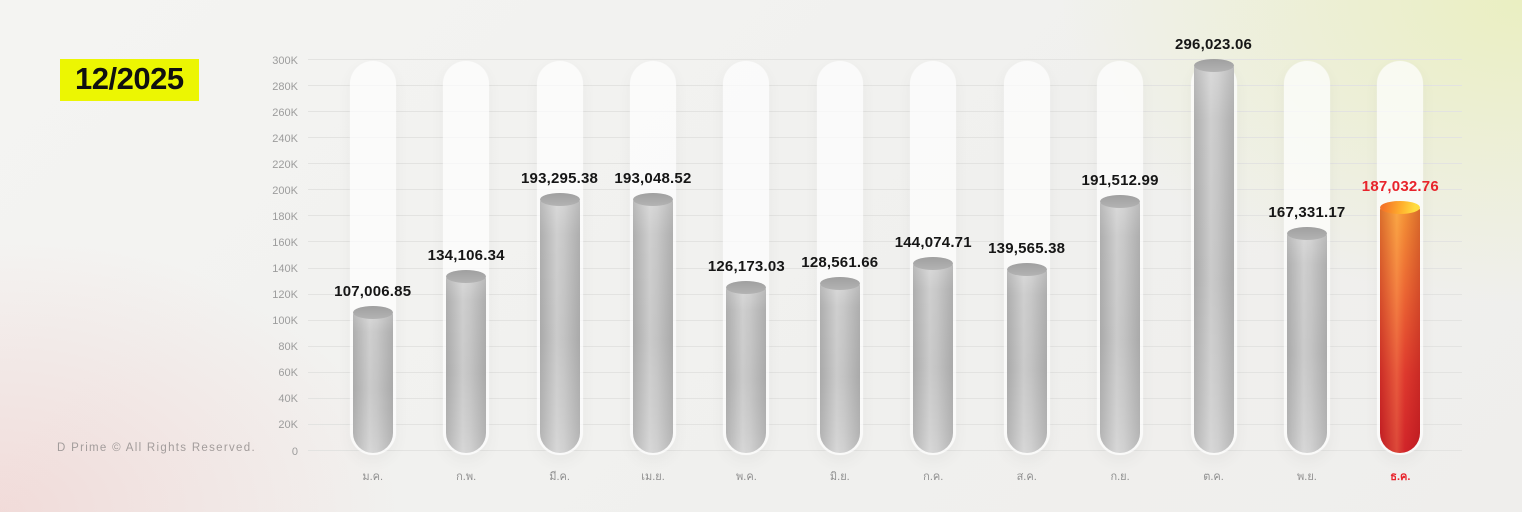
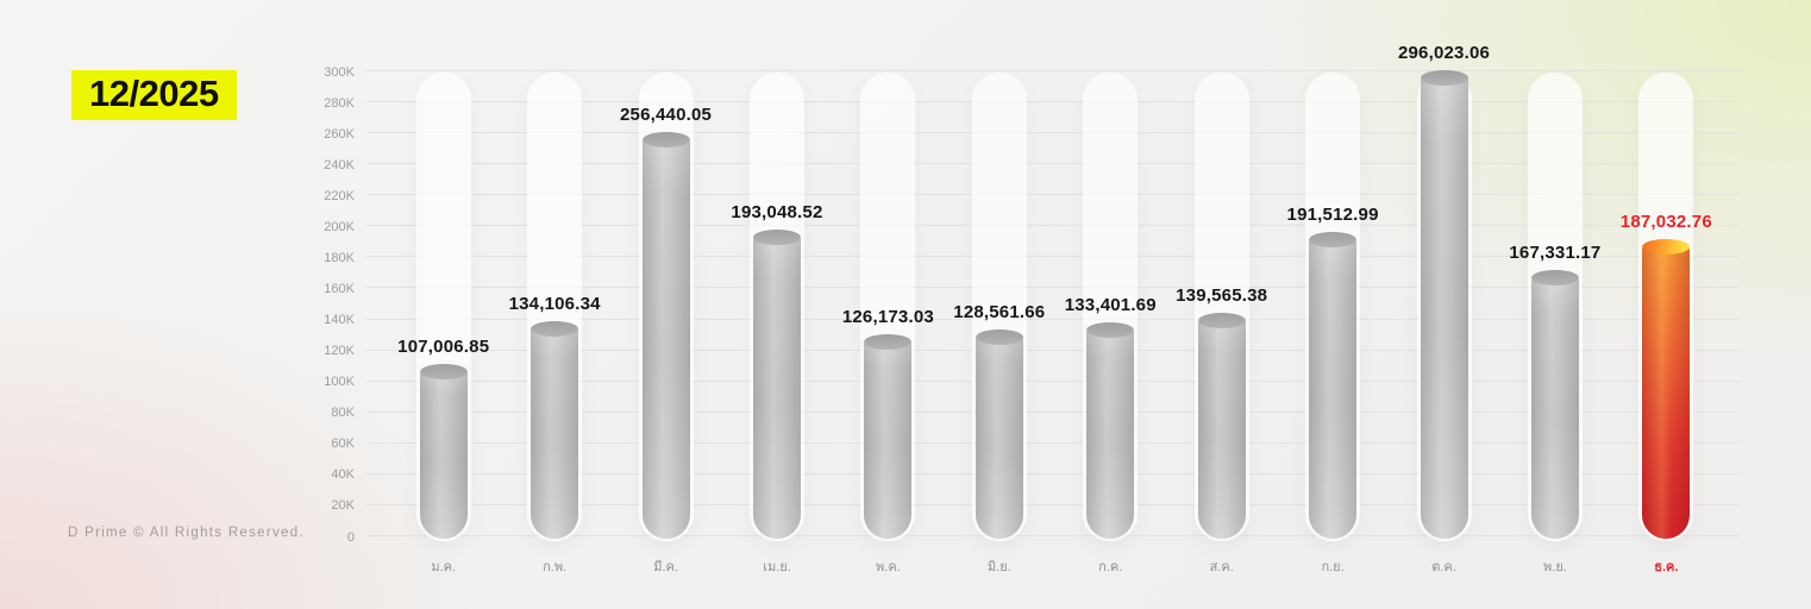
มี.ค.: 193,295.38 -> 256,440.05
ก.ค.: 144,074.71 -> 133,401.69
